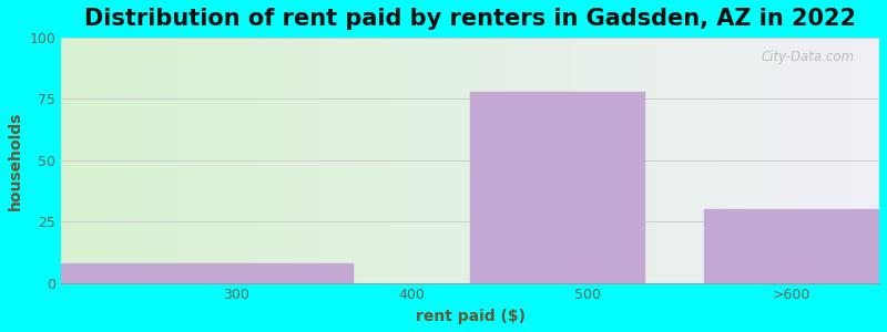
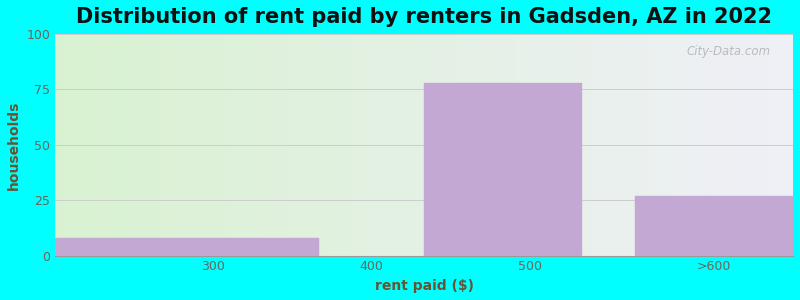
>600: 30 -> 27
